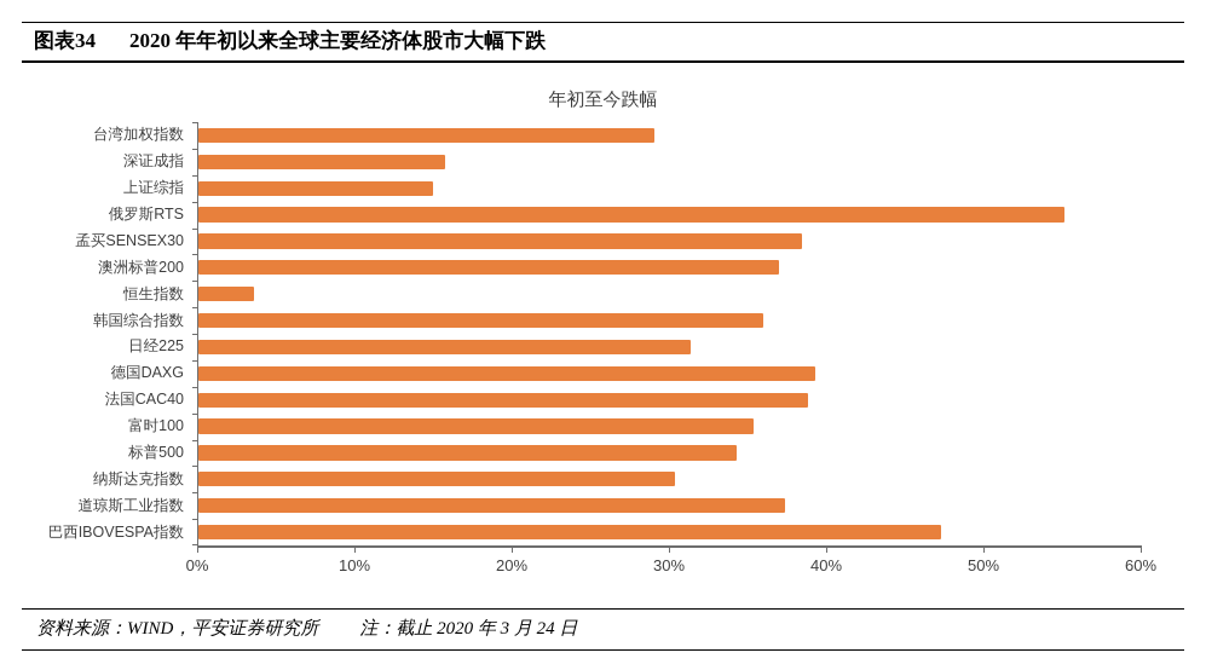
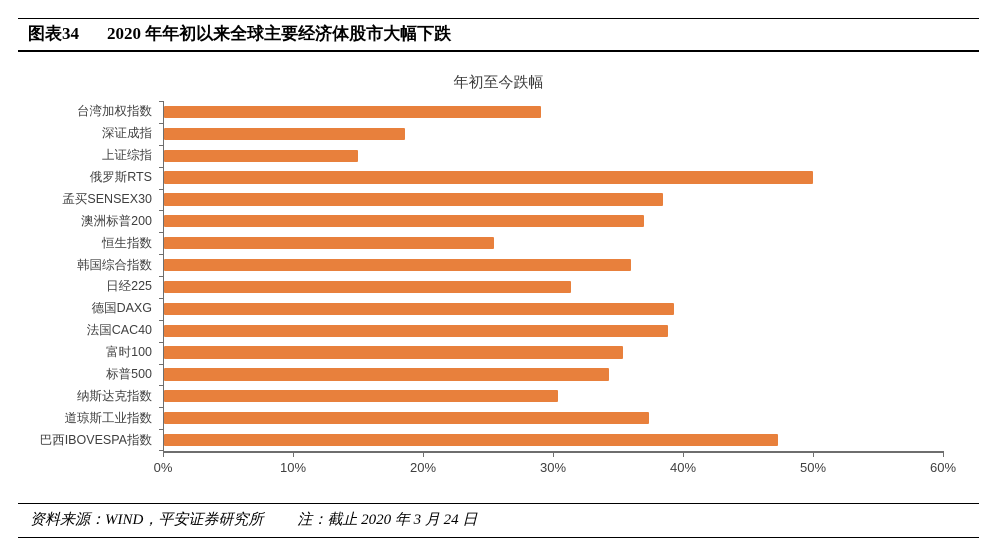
深证成指: 15.7% -> 18.5%
俄罗斯RTS: 55.1% -> 49.9%
恒生指数: 3.5% -> 25.4%
